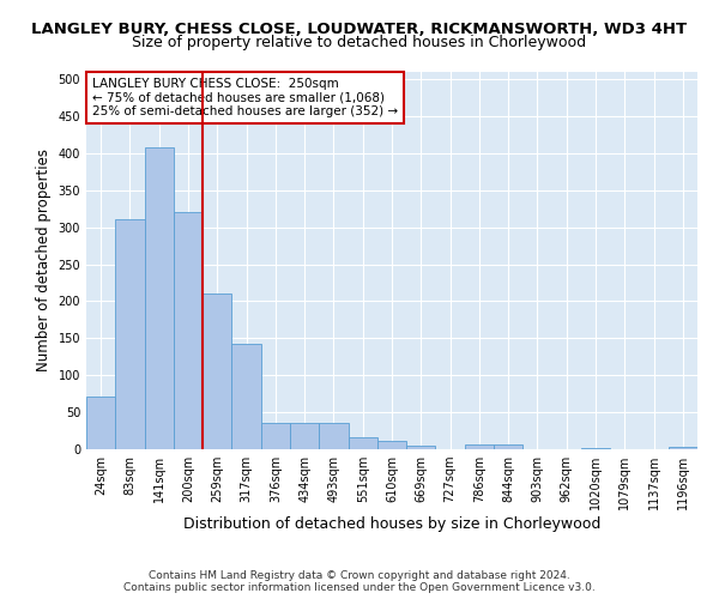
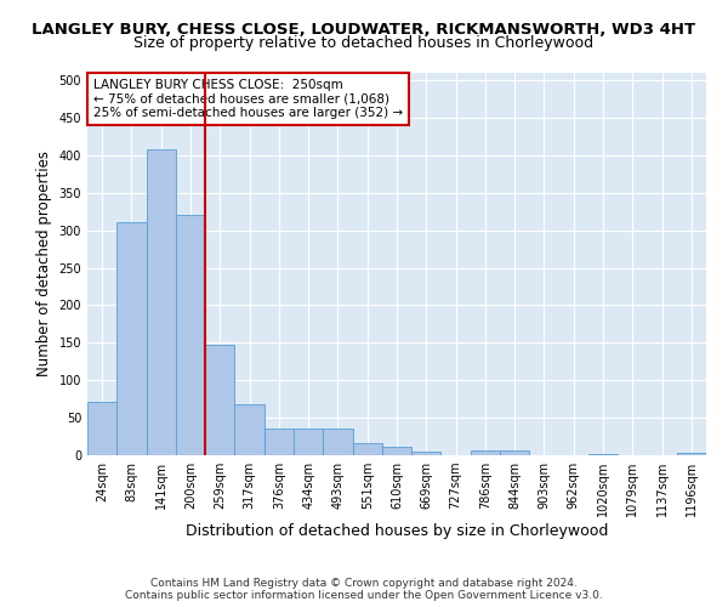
259sqm: 210 -> 148
317sqm: 142 -> 68
